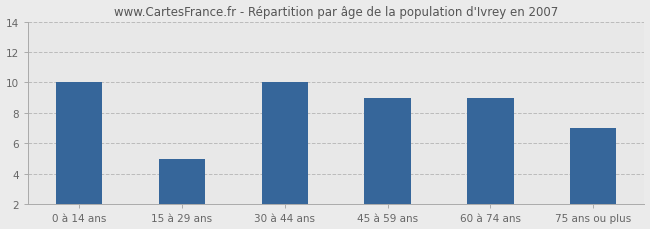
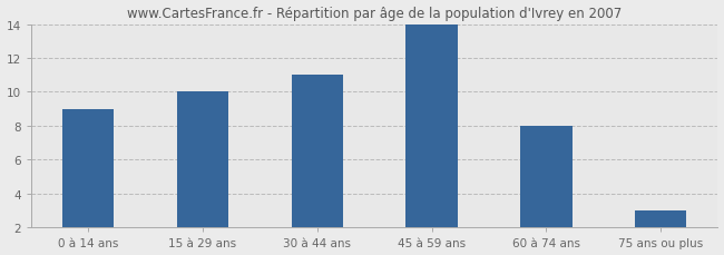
0 à 14 ans: 10 -> 9
15 à 29 ans: 5 -> 10
30 à 44 ans: 10 -> 11
45 à 59 ans: 9 -> 14
60 à 74 ans: 9 -> 8
75 ans ou plus: 7 -> 3
